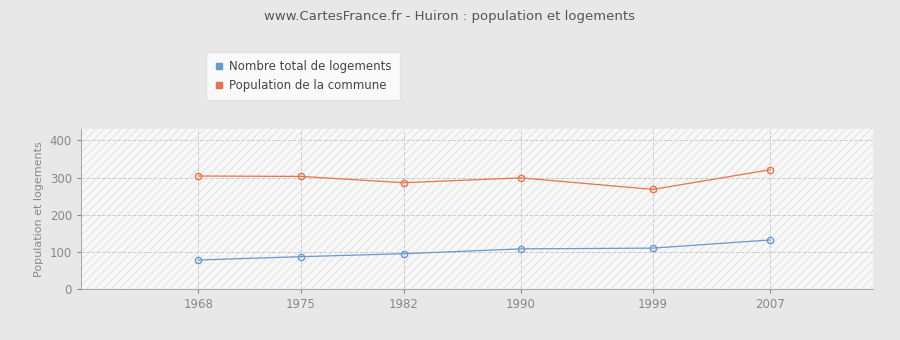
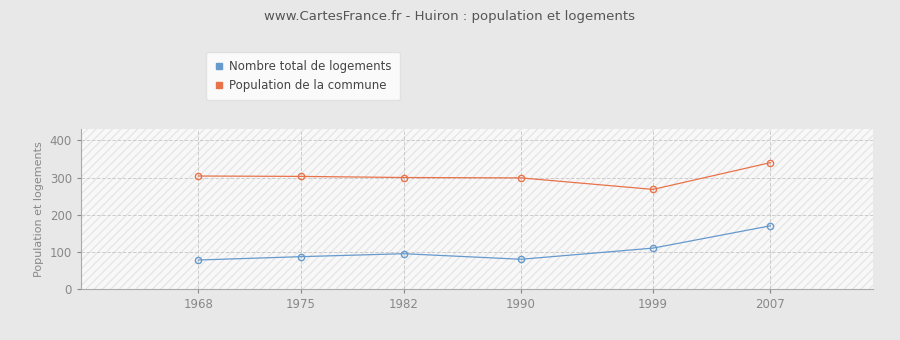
Population de la commune/1982: 286 -> 300
Nombre total de logements/1990: 108 -> 80
Nombre total de logements/2007: 132 -> 170
Population de la commune/2007: 321 -> 340
